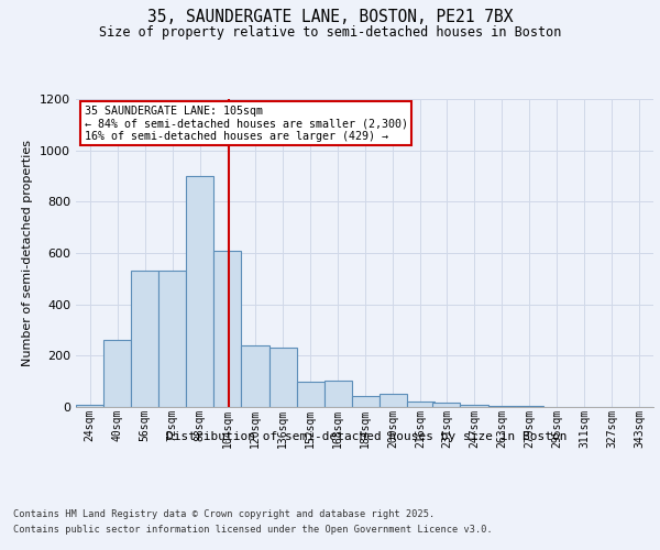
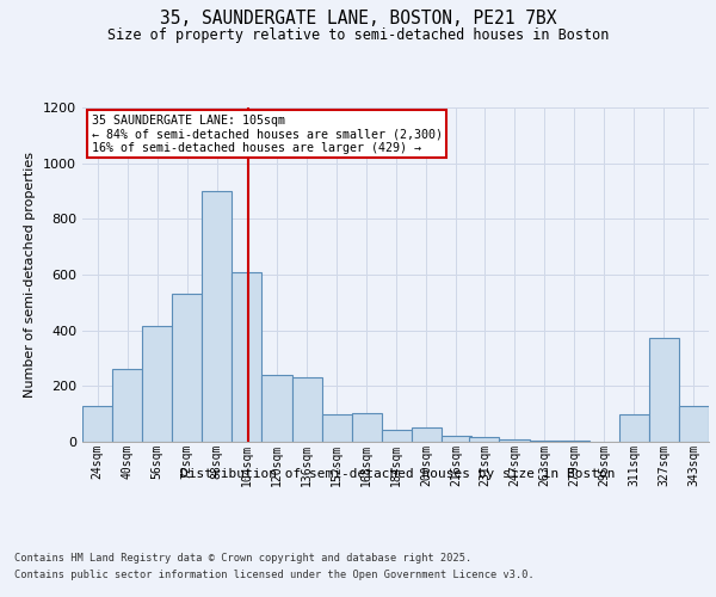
24sqm: 10 -> 130
56sqm: 530 -> 415
311sqm: 1 -> 100
327sqm: 1 -> 375
343sqm: 2 -> 130
